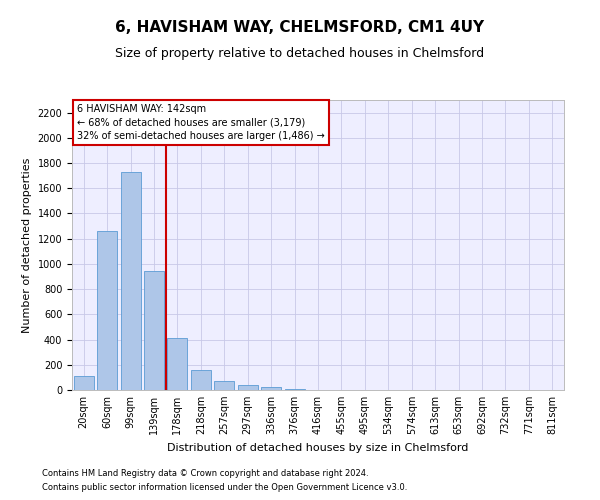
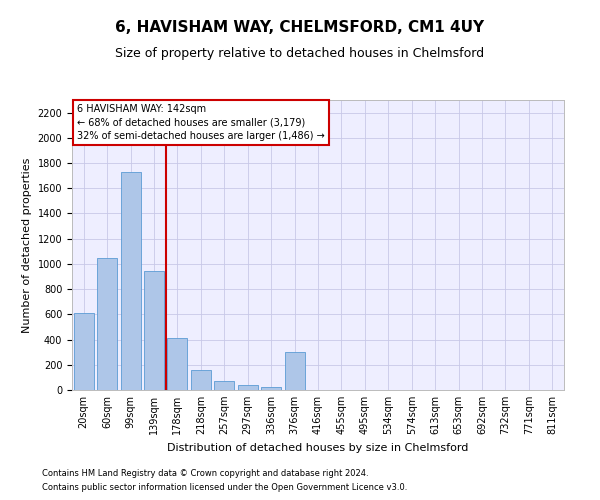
20sqm: 110 -> 610
60sqm: 1260 -> 1050
376sqm: 0 -> 300
